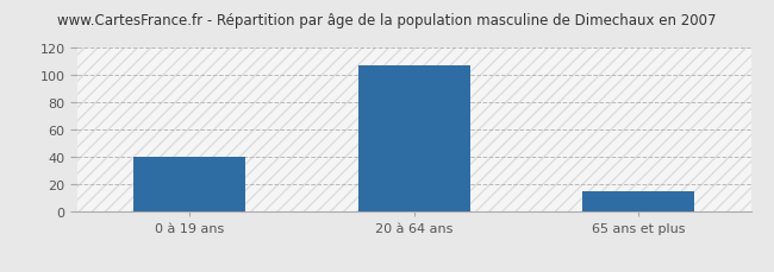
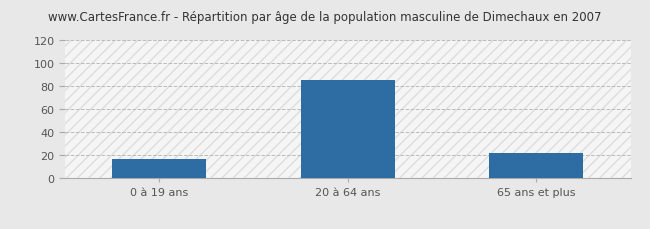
0 à 19 ans: 40 -> 17
20 à 64 ans: 107 -> 86
65 ans et plus: 15 -> 22
